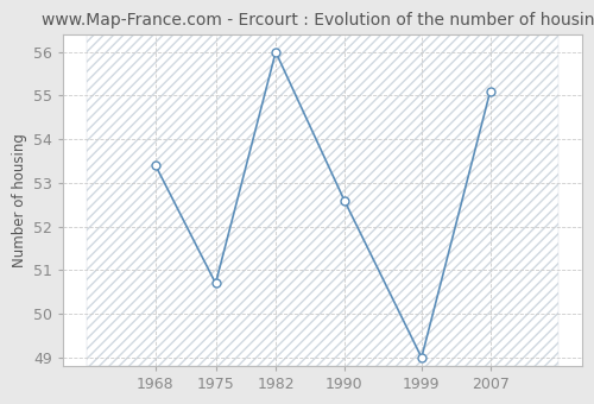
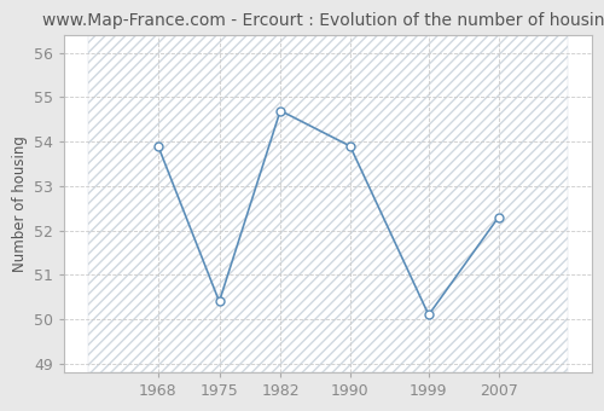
1968: 53.4 -> 53.9
1975: 50.7 -> 50.4
1982: 56.0 -> 54.7
1990: 52.6 -> 53.9
1999: 49.0 -> 50.1
2007: 55.1 -> 52.3
